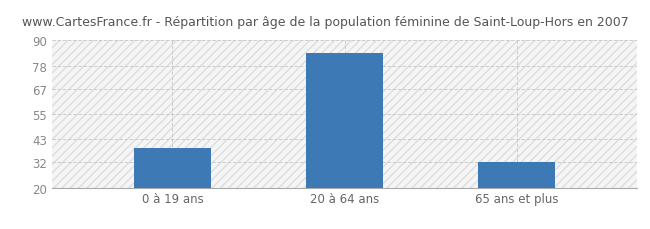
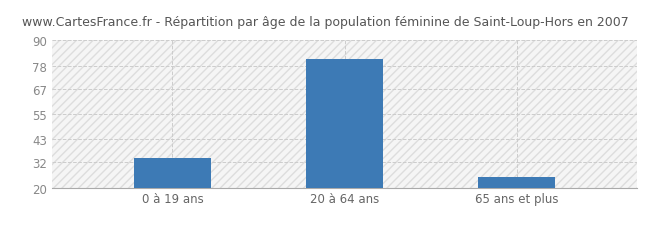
0 à 19 ans: 39 -> 34
20 à 64 ans: 84 -> 81
65 ans et plus: 32 -> 25
